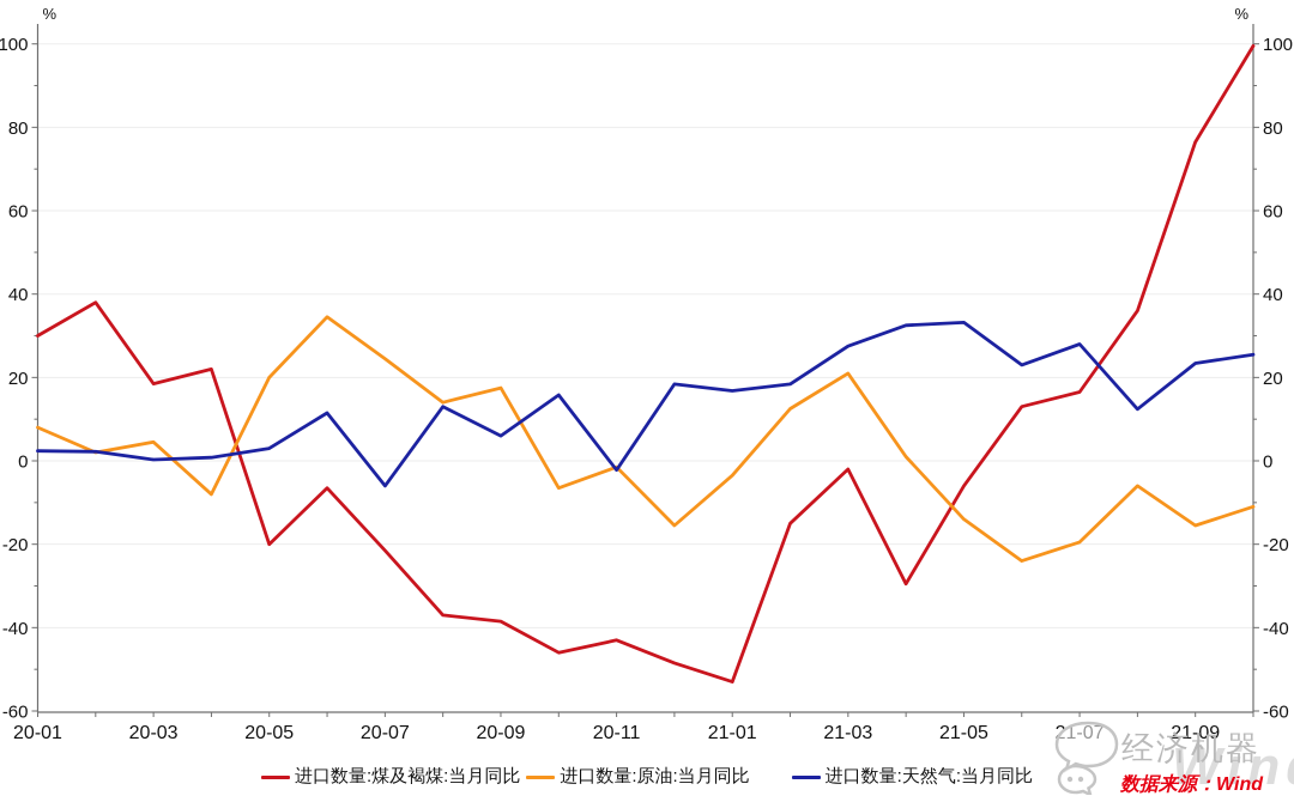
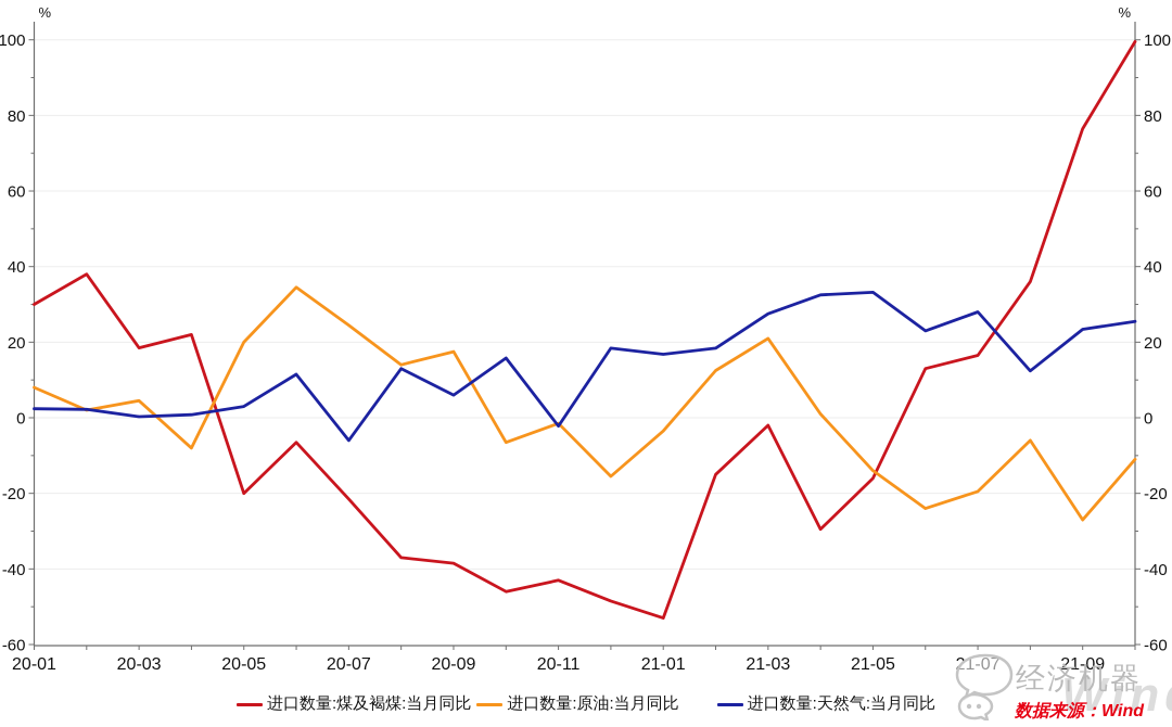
进口数量:煤及褐煤:当月同比/21-05: -6 -> -16
进口数量:原油:当月同比/21-09: -16 -> -27
